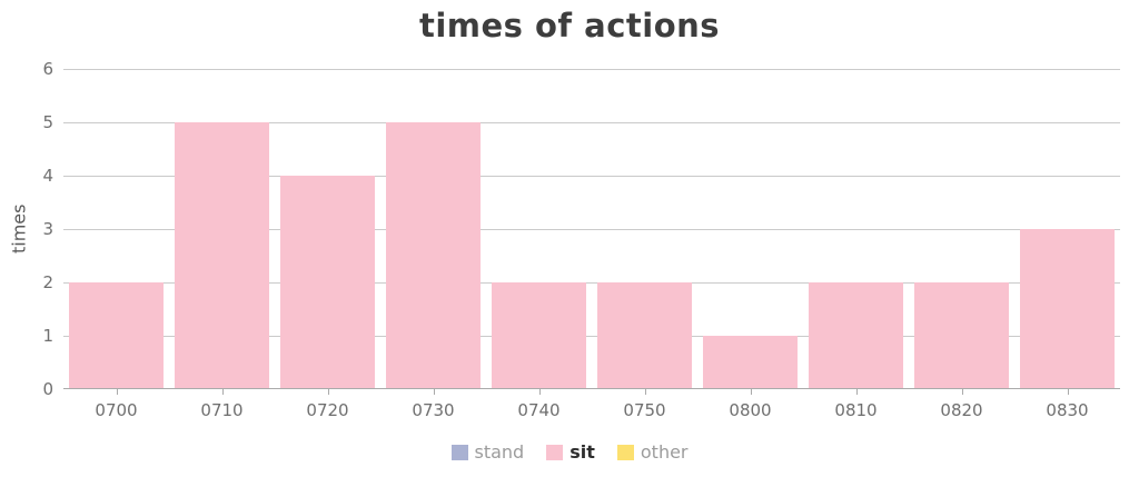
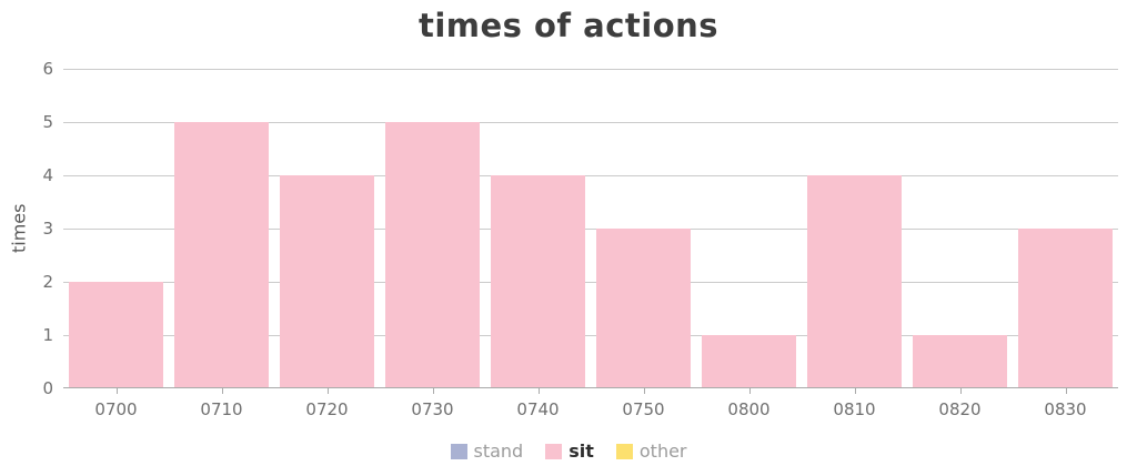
0740: 2 -> 4
0750: 2 -> 3
0810: 2 -> 4
0820: 2 -> 1
